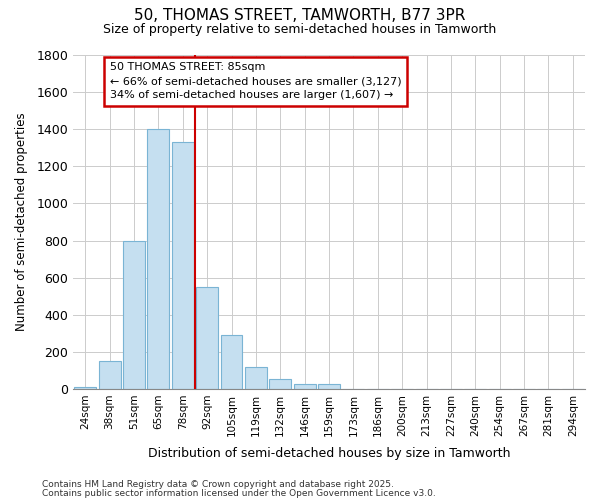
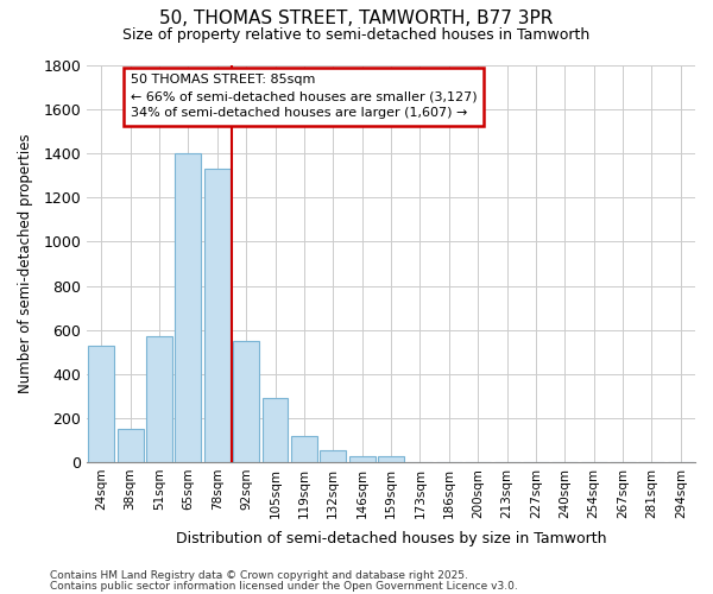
24sqm: 10 -> 530
51sqm: 800 -> 570
